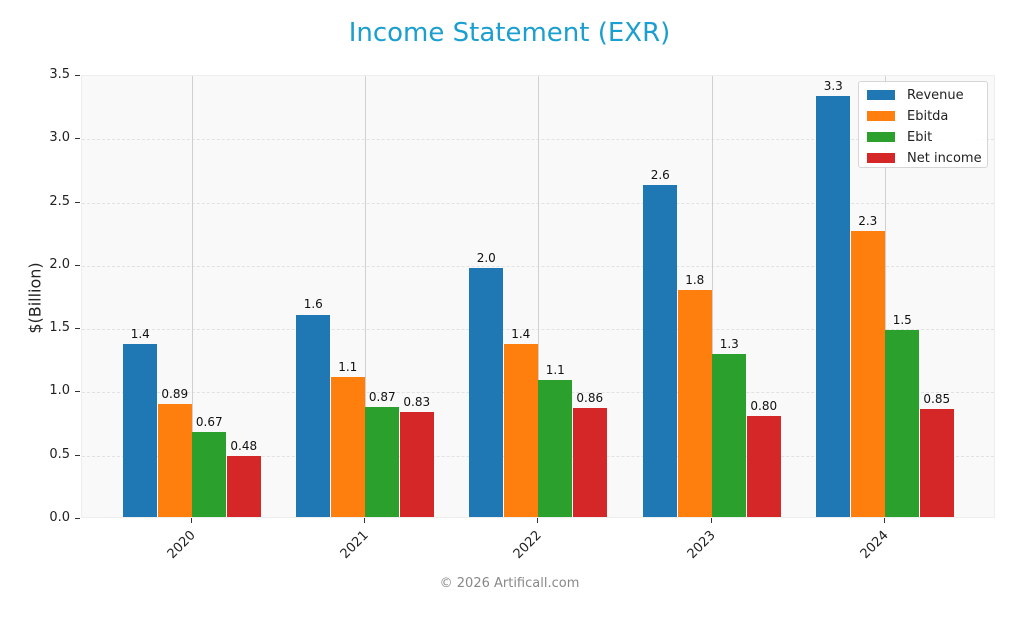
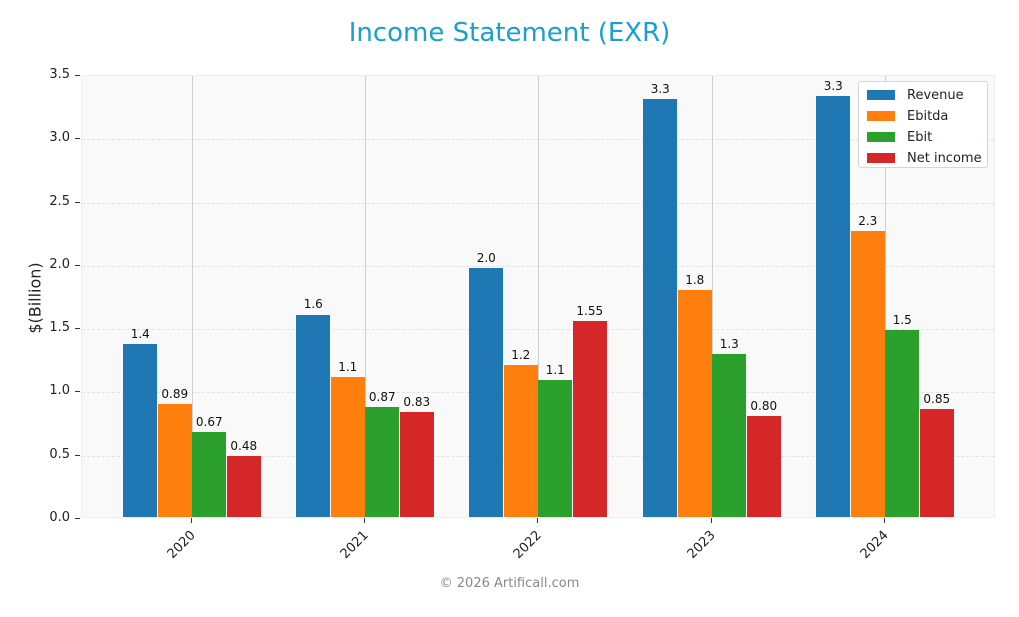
Ebitda/2022: 1.4 -> 1.2
Net income/2022: 0.86 -> 1.55
Revenue/2023: 2.6 -> 3.3
